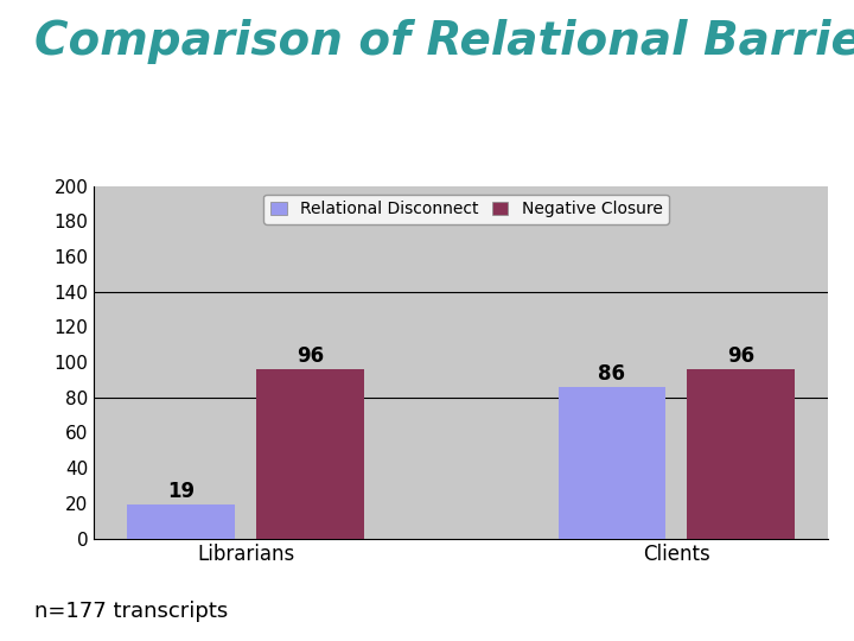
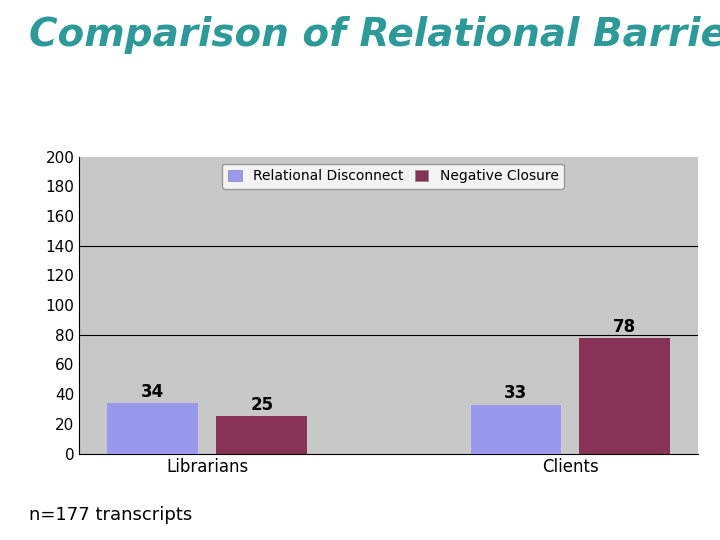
Relational Disconnect/Librarians: 19 -> 34
Negative Closure/Librarians: 96 -> 25
Relational Disconnect/Clients: 86 -> 33
Negative Closure/Clients: 96 -> 78
